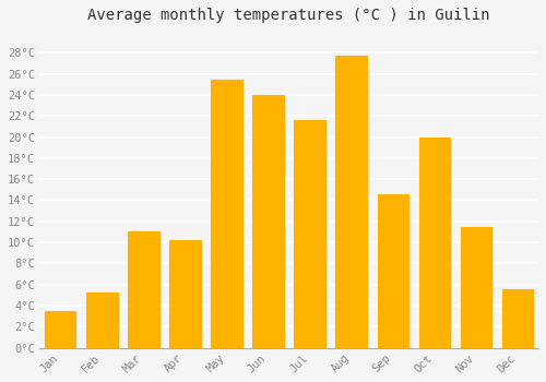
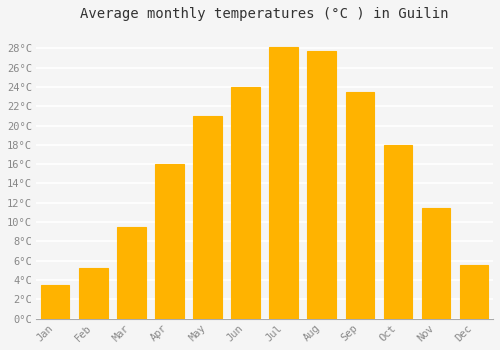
Mar: 11.0°C -> 9.5°C
Apr: 10.2°C -> 16.0°C
May: 25.4°C -> 21.0°C
Jul: 21.6°C -> 28.1°C
Sep: 14.6°C -> 23.5°C
Oct: 20.0°C -> 18.0°C
